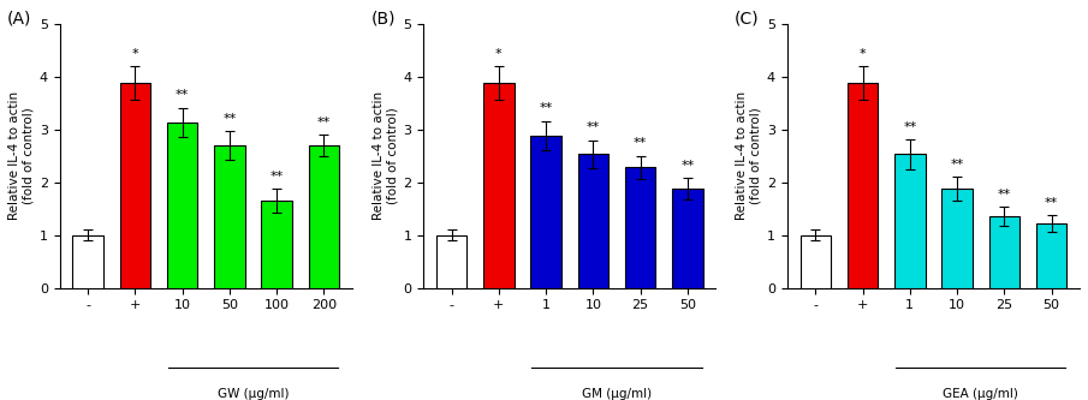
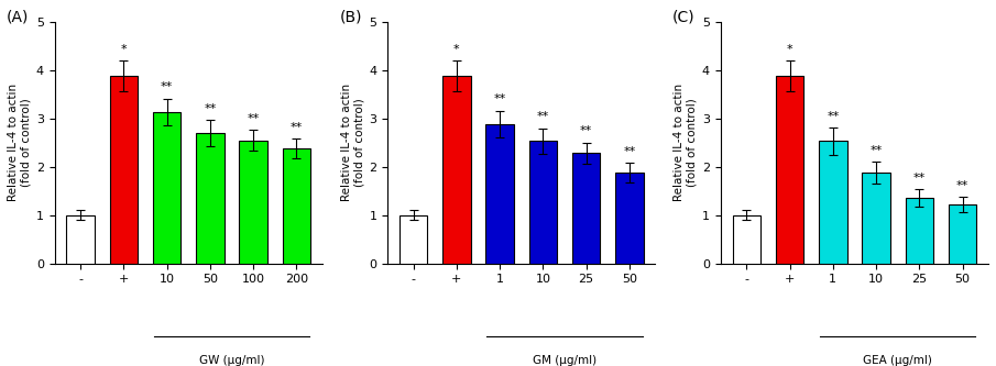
100: 1.65 -> 2.55
200: 2.70 -> 2.38
